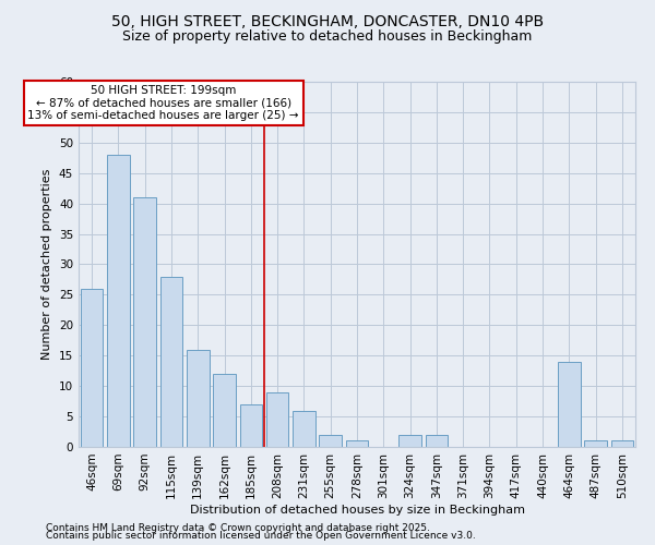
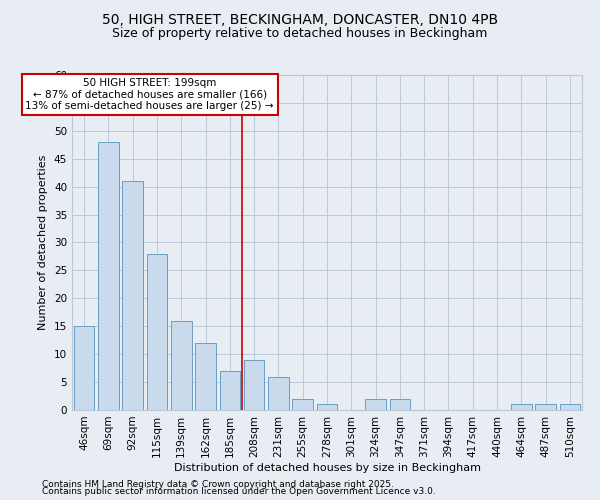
46sqm: 26 -> 15
464sqm: 14 -> 1
